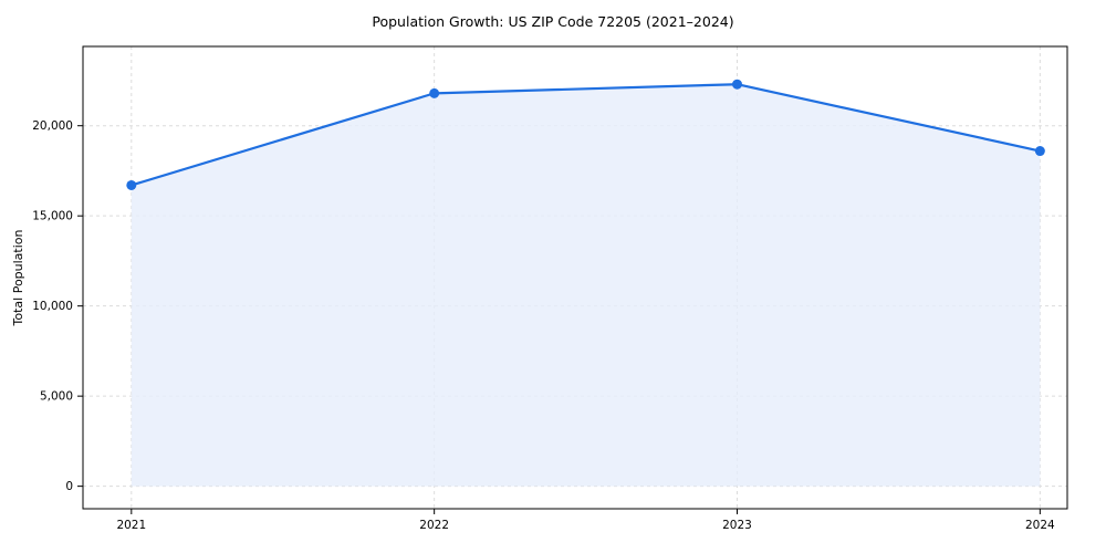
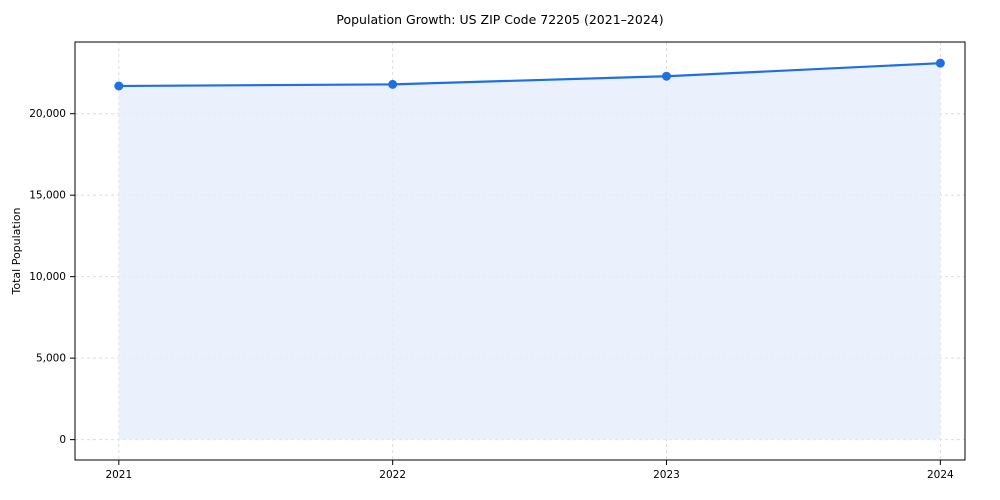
2021: 16700 -> 21700
2024: 18600 -> 23100
